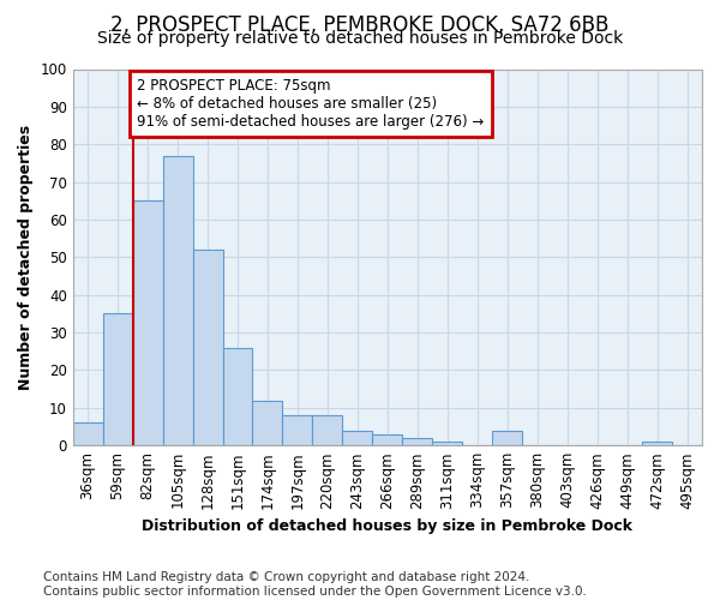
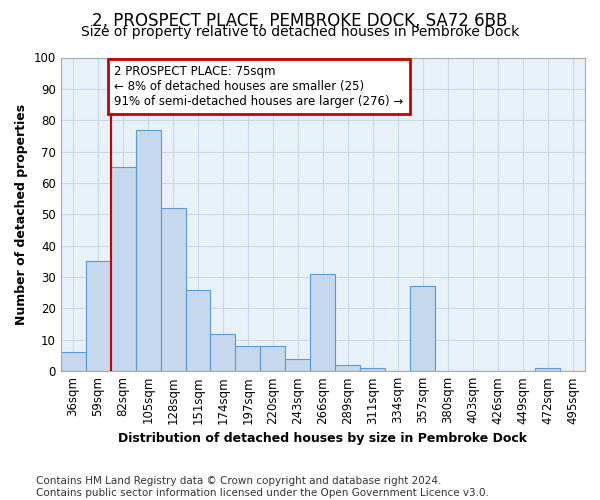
266sqm: 3 -> 31
357sqm: 4 -> 27
